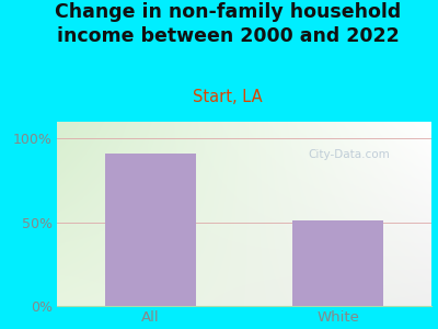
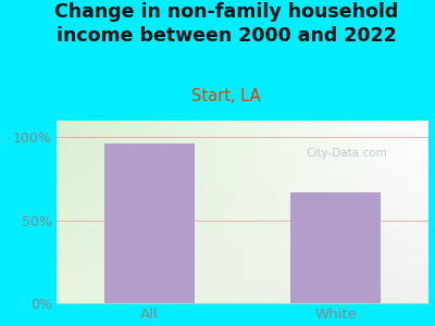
All: 91% -> 96%
White: 51% -> 67%
